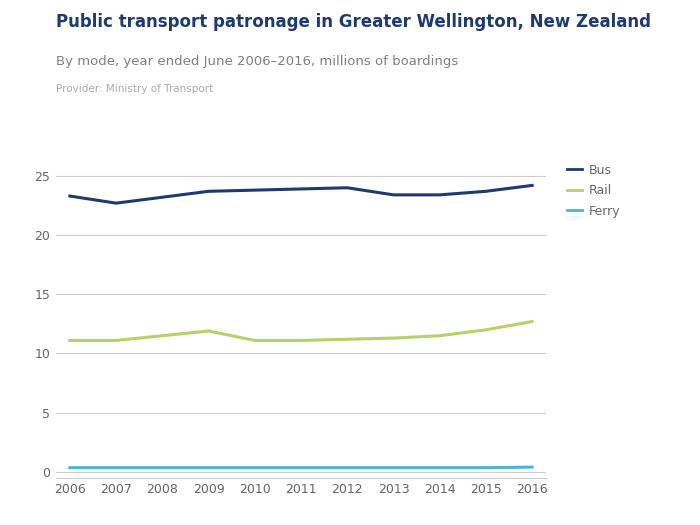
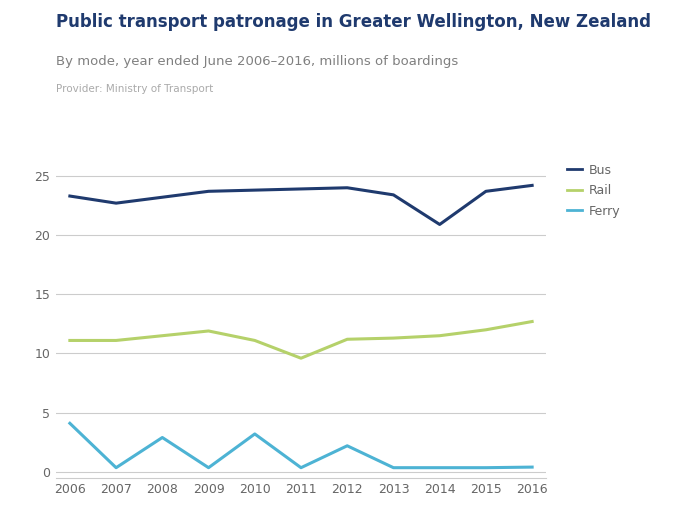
Ferry/2006: 0.3 -> 4.1
Ferry/2008: 0.3 -> 2.9
Ferry/2010: 0.3 -> 3.2
Rail/2011: 11.1 -> 9.6
Ferry/2012: 0.3 -> 2.2
Bus/2014: 23.4 -> 20.9
